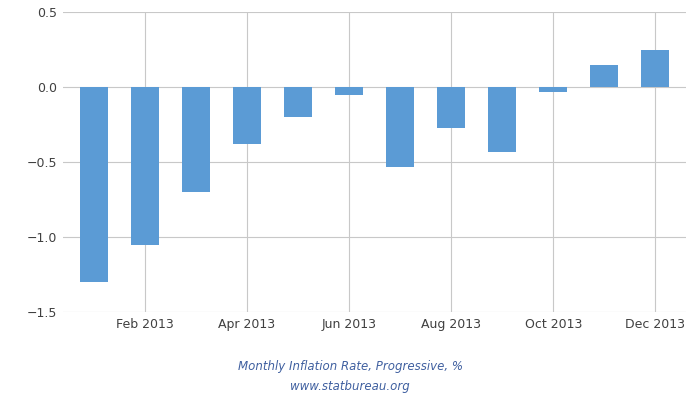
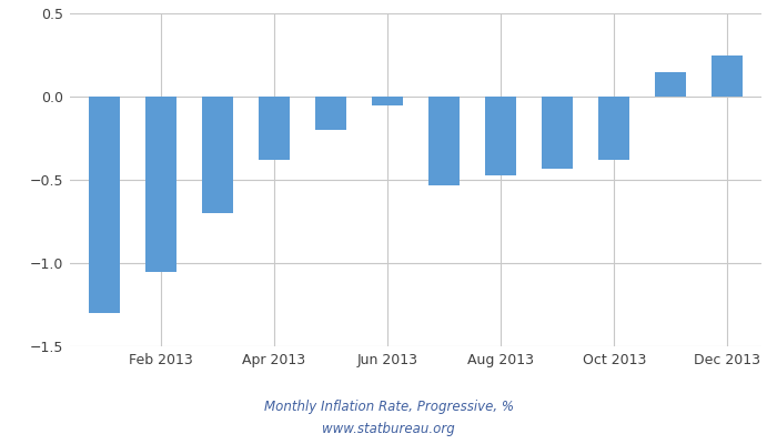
Aug 2013: -0.27 -> -0.47
Oct 2013: -0.03 -> -0.38
